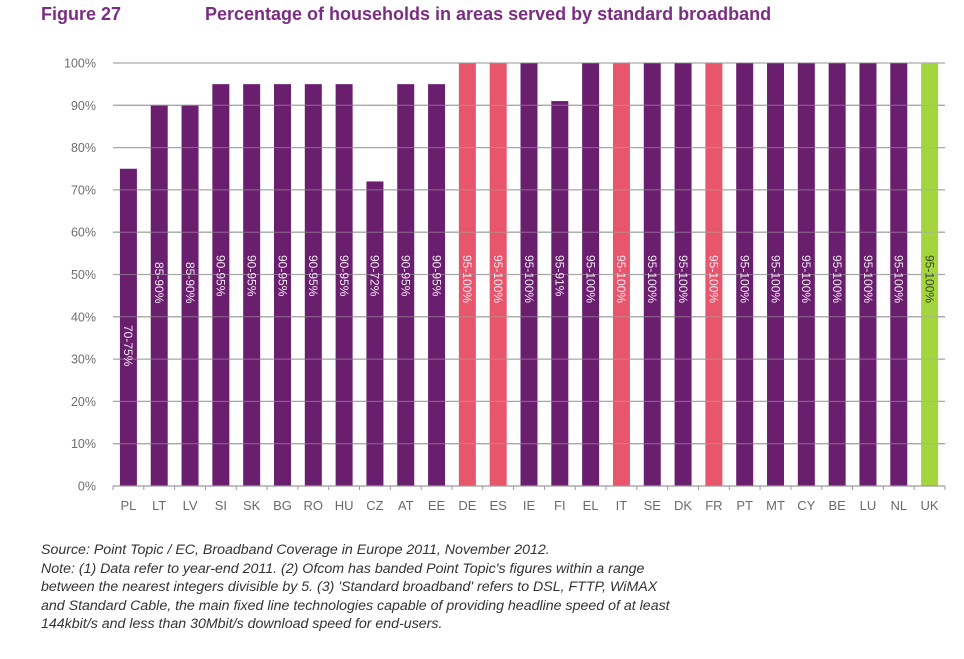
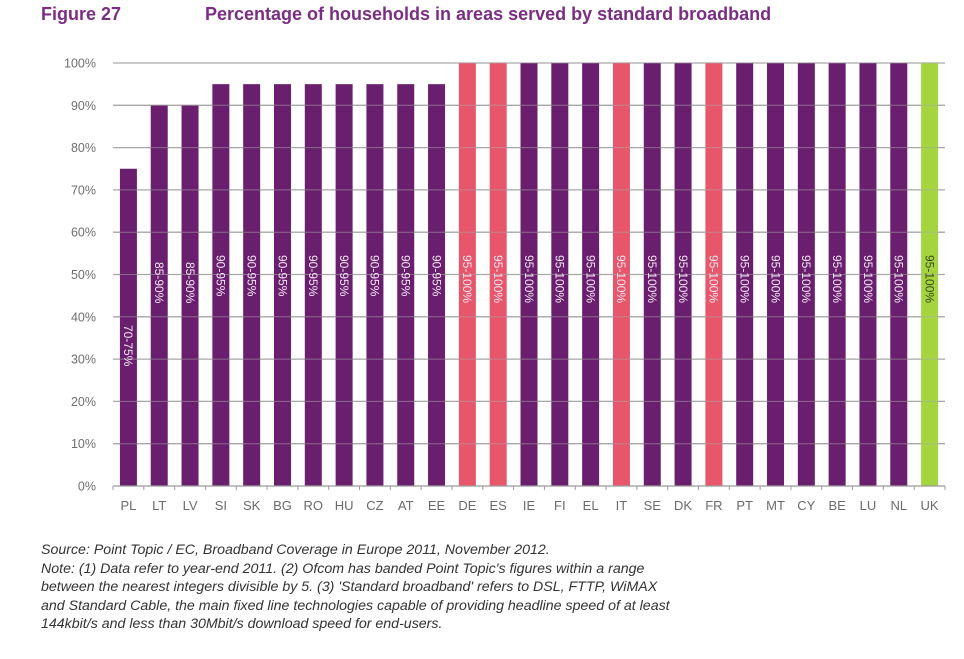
CZ: 72 -> 95
FI: 91 -> 100
